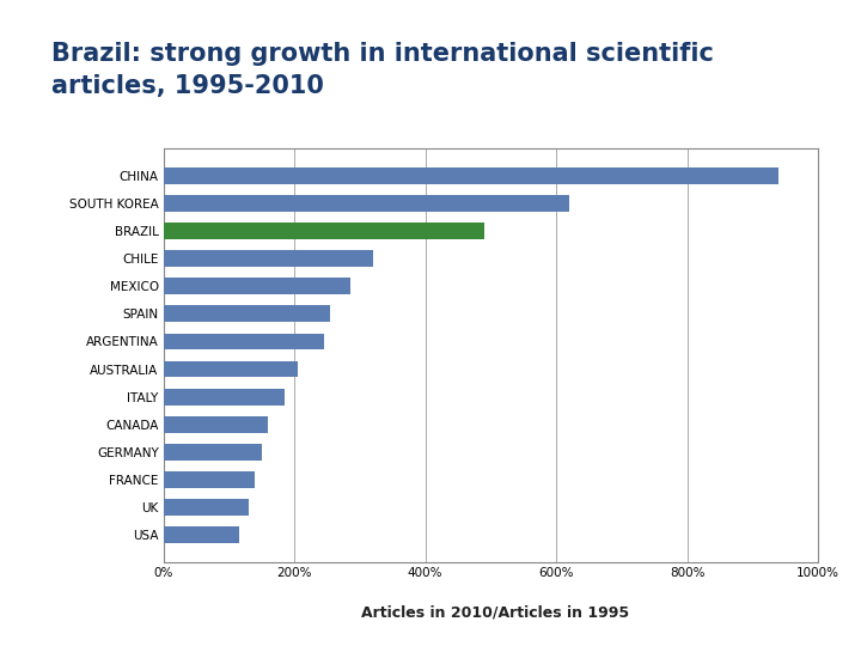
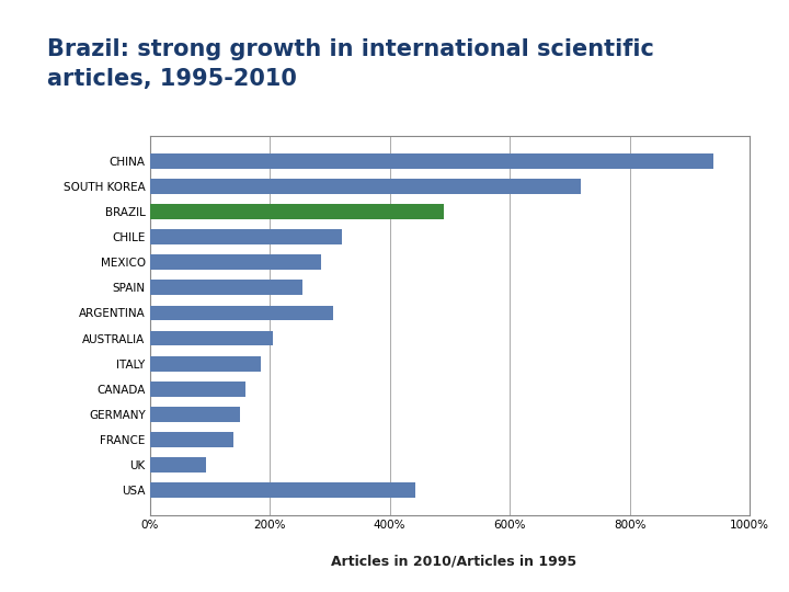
SOUTH KOREA: 620% -> 718%
ARGENTINA: 245% -> 306%
UK: 130% -> 94%
USA: 115% -> 442%
